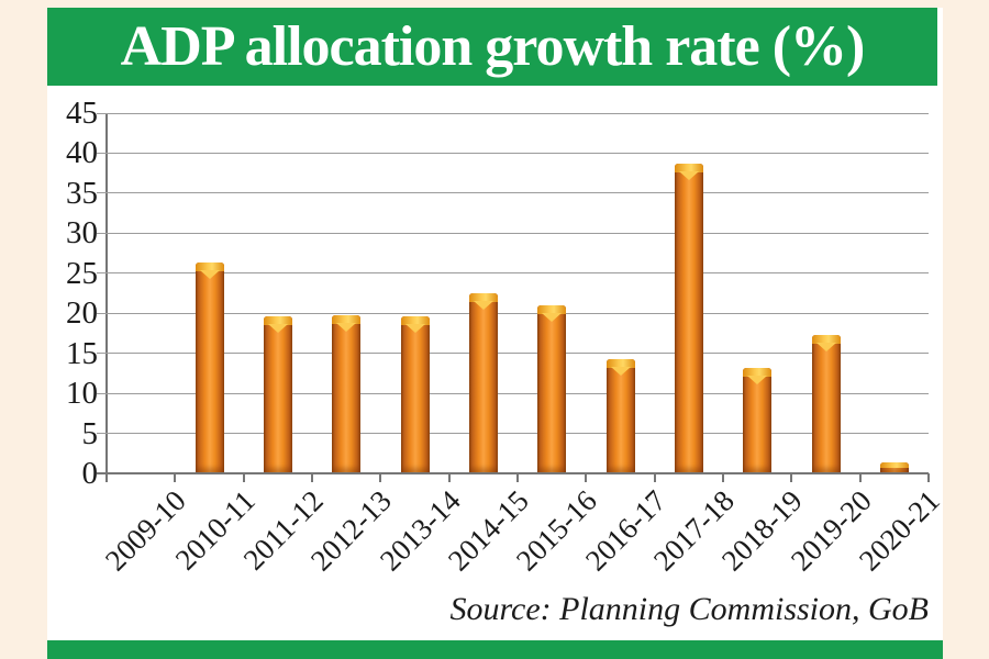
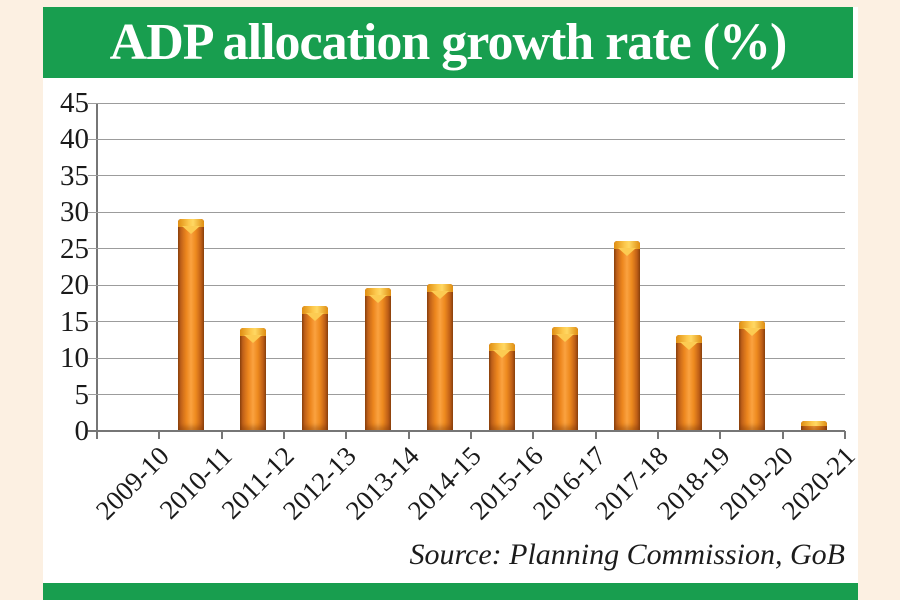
2010-11: 26 -> 29
2011-12: 20 -> 14
2012-13: 20 -> 17
2014-15: 22 -> 20
2015-16: 21 -> 12
2017-18: 39 -> 26
2019-20: 17 -> 15
